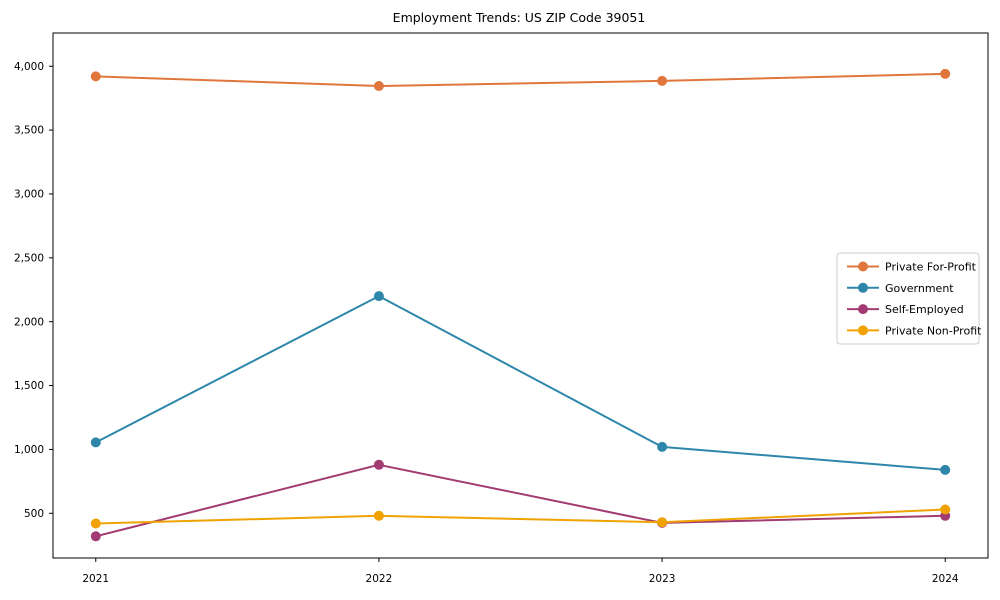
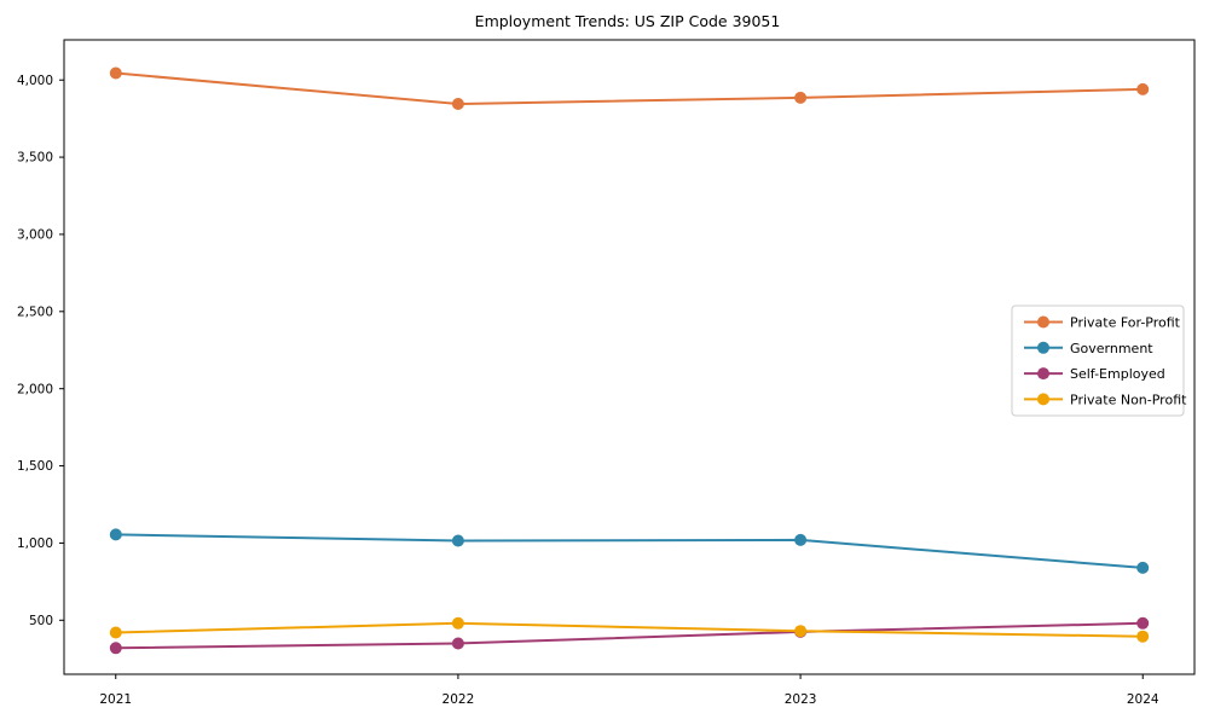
Private For-Profit/2021: 3920 -> 4040
Government/2022: 2200 -> 1020
Self-Employed/2022: 880 -> 350
Private Non-Profit/2024: 530 -> 400
